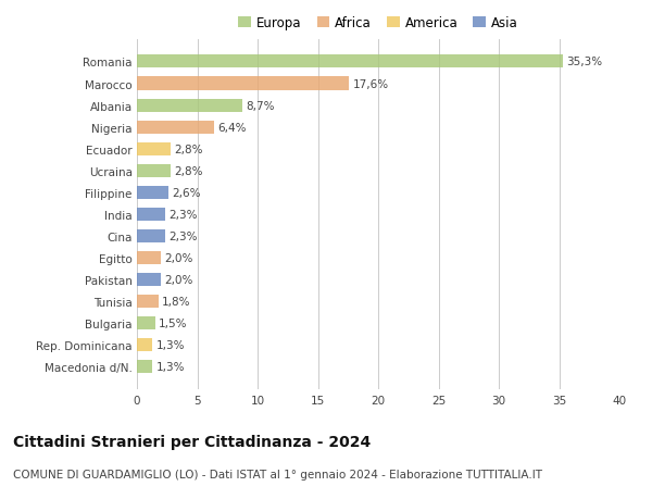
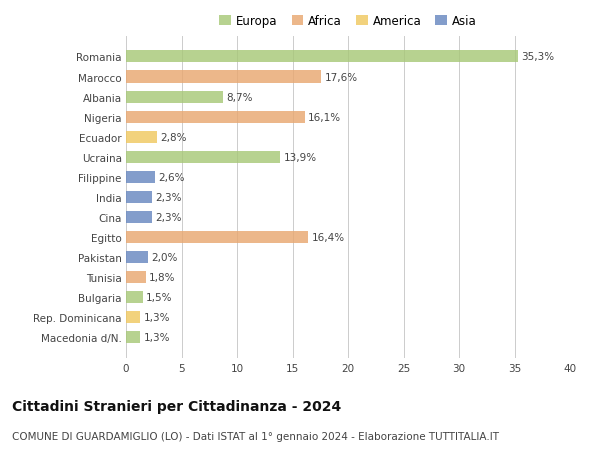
Nigeria: 6,4% -> 16,1%
Ucraina: 2,8% -> 13,9%
Egitto: 2,0% -> 16,4%
